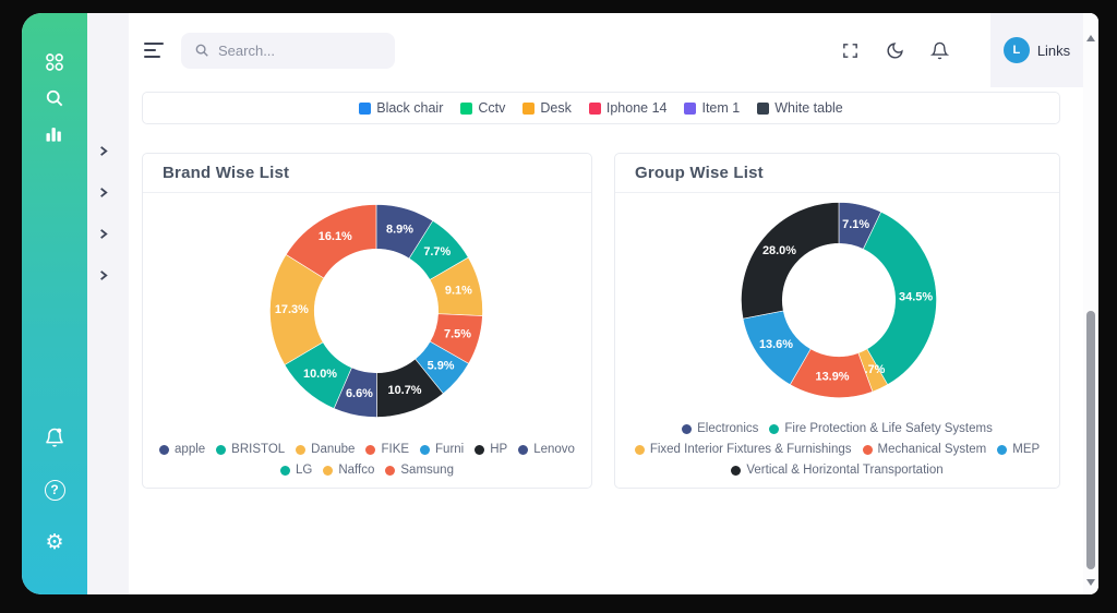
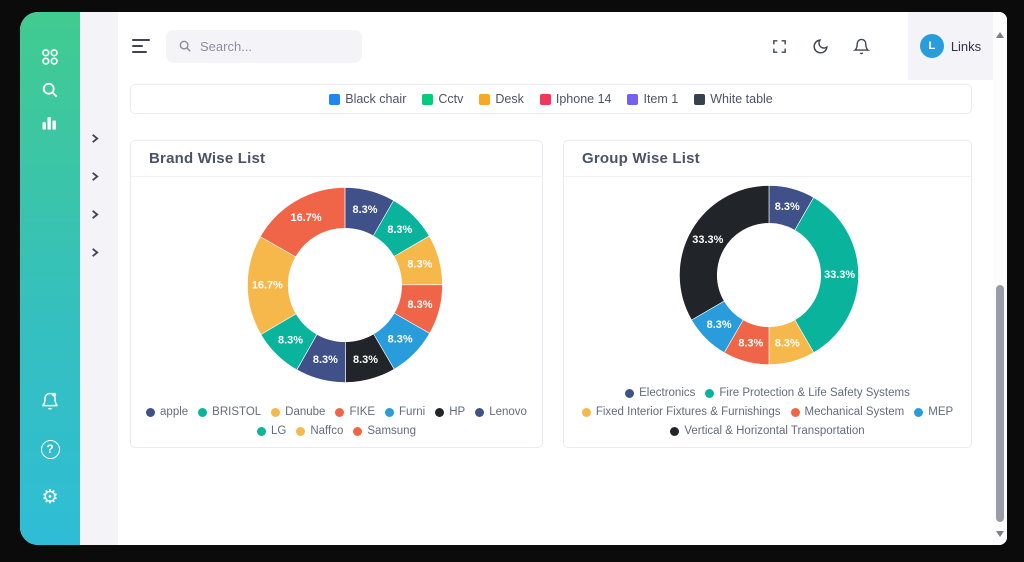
Brand Wise List/apple: 8.9% -> 8.3%
Brand Wise List/BRISTOL: 7.7% -> 8.3%
Brand Wise List/Danube: 9.1% -> 8.3%
Brand Wise List/FIKE: 7.5% -> 8.3%
Brand Wise List/Furni: 5.9% -> 8.3%
Brand Wise List/HP: 10.7% -> 8.3%
Brand Wise List/Lenovo: 6.6% -> 8.3%
Brand Wise List/LG: 10.0% -> 8.3%
Brand Wise List/Naffco: 17.3% -> 16.7%
Brand Wise List/Samsung: 16.1% -> 16.7%
Group Wise List/Electronics: 7.1% -> 8.3%
Group Wise List/Fire Protection & Life Safety Systems: 34.5% -> 33.3%
Group Wise List/Fixed Interior Fixtures & Furnishings: 2.7% -> 8.3%
Group Wise List/Mechanical System: 13.9% -> 8.3%
Group Wise List/MEP: 13.6% -> 8.3%
Group Wise List/Vertical & Horizontal Transportation: 28.0% -> 33.3%
